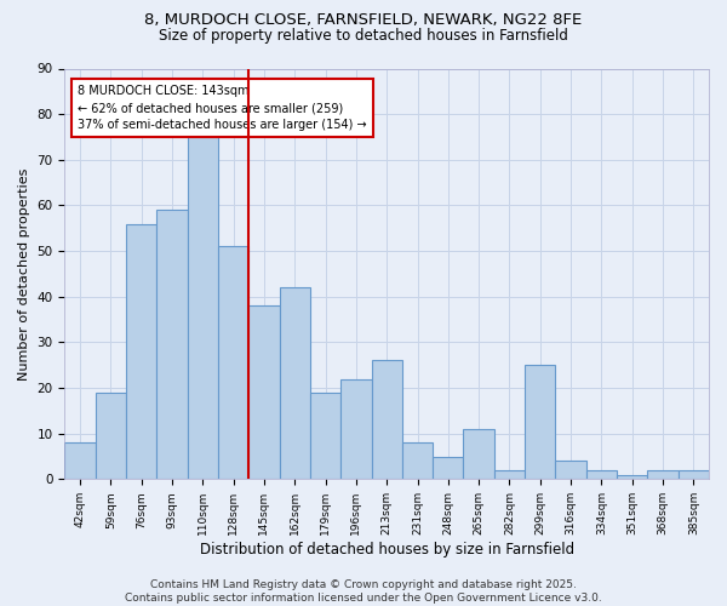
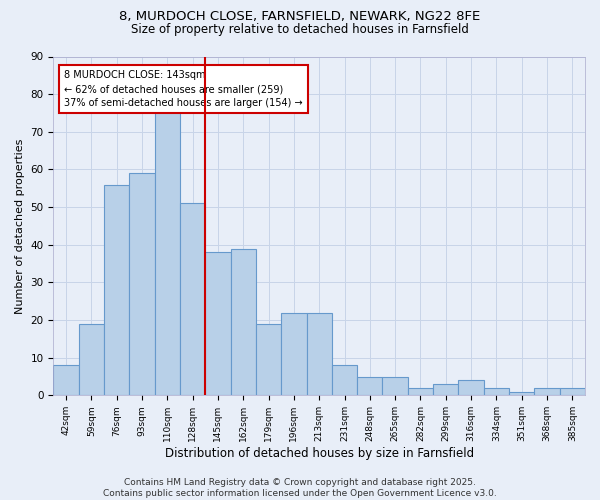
162sqm: 42 -> 39
213sqm: 26 -> 22
265sqm: 11 -> 5
299sqm: 25 -> 3
